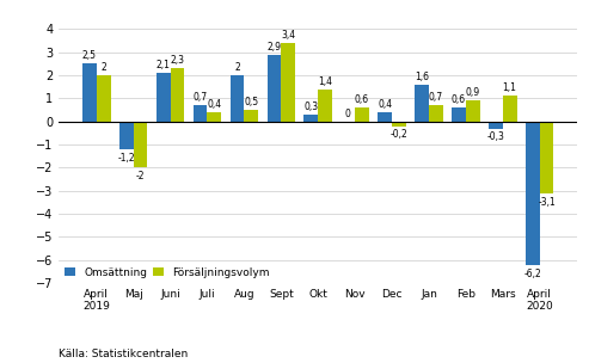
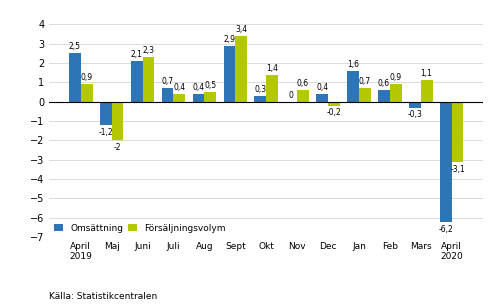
Försäljningsvolym/April 2019: 2 -> 0,9
Omsättning/Aug: 2 -> 0,4
